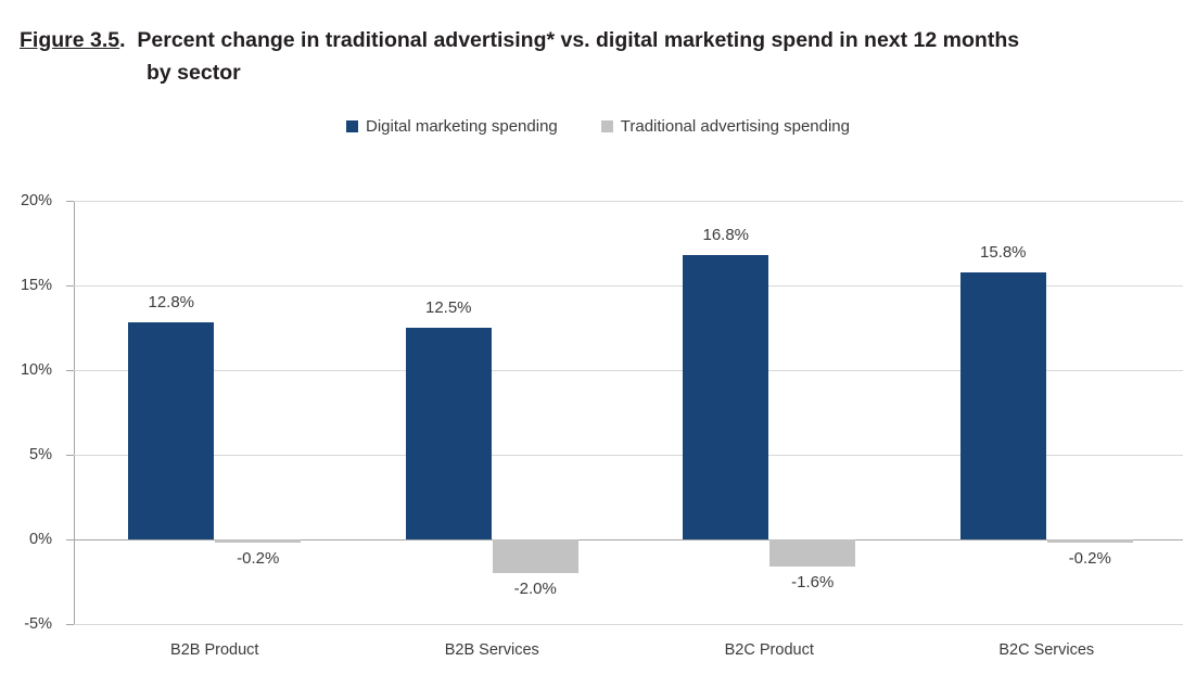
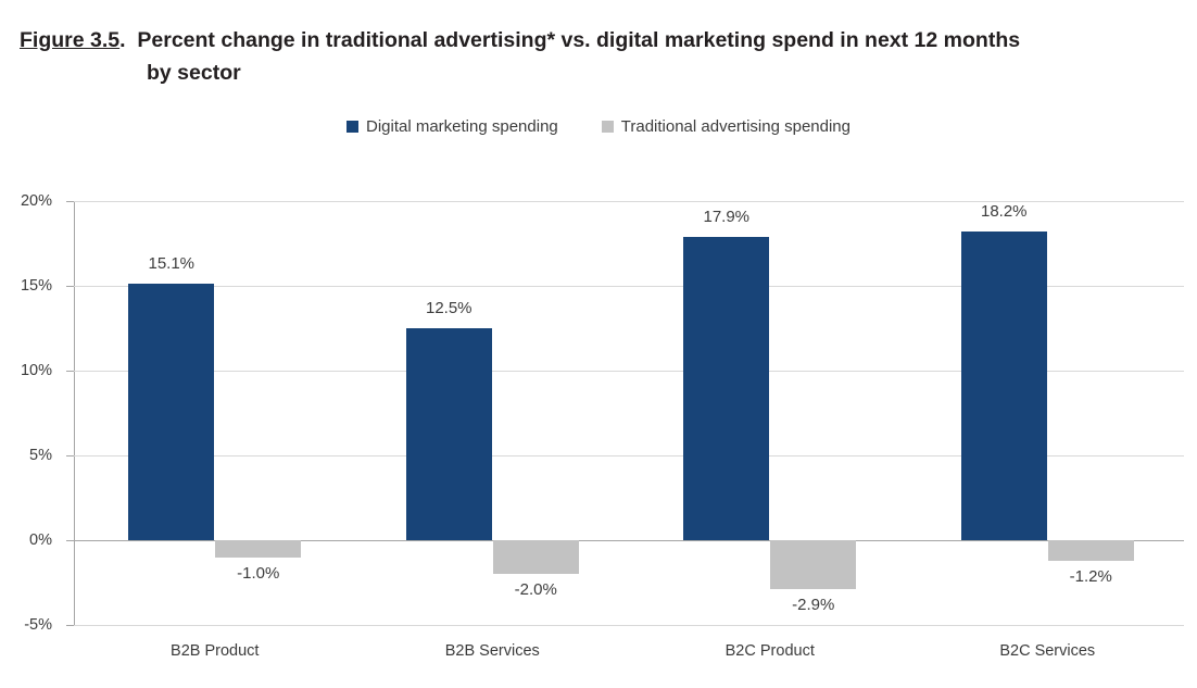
Digital marketing spending/B2B Product: 12.8% -> 15.1%
Traditional advertising spending/B2B Product: -0.2% -> -1.0%
Digital marketing spending/B2C Product: 16.8% -> 17.9%
Traditional advertising spending/B2C Product: -1.6% -> -2.9%
Digital marketing spending/B2C Services: 15.8% -> 18.2%
Traditional advertising spending/B2C Services: -0.2% -> -1.2%
